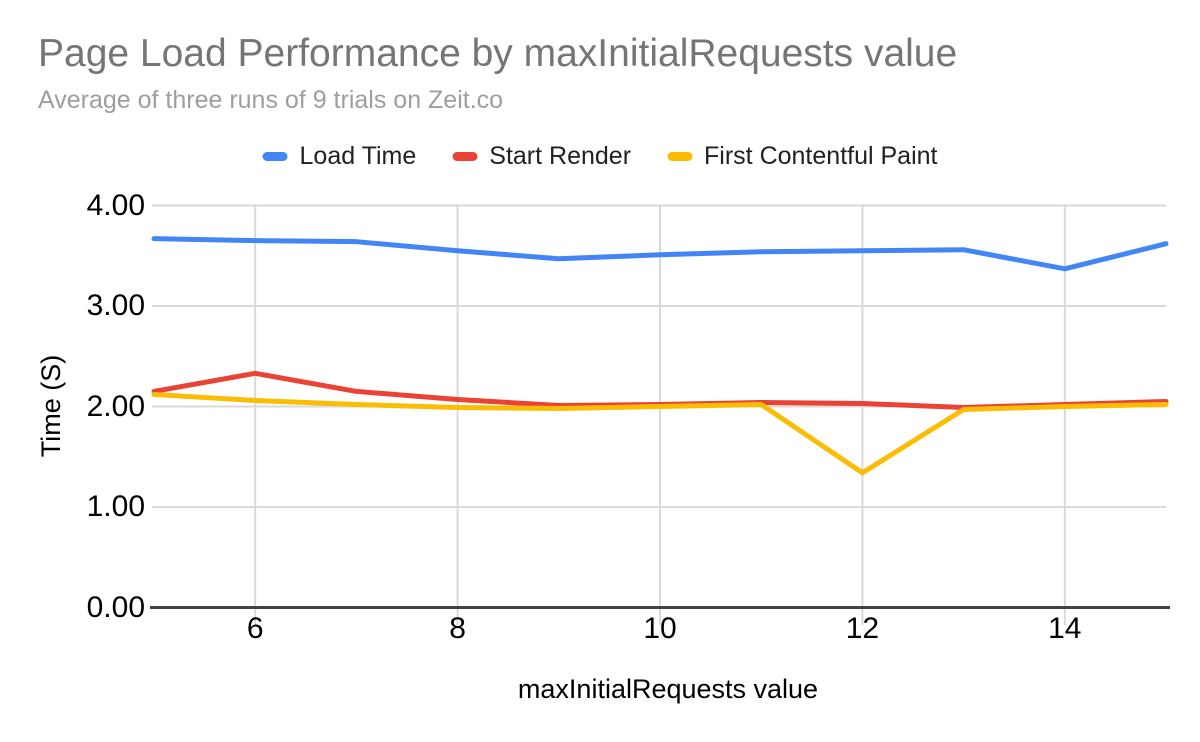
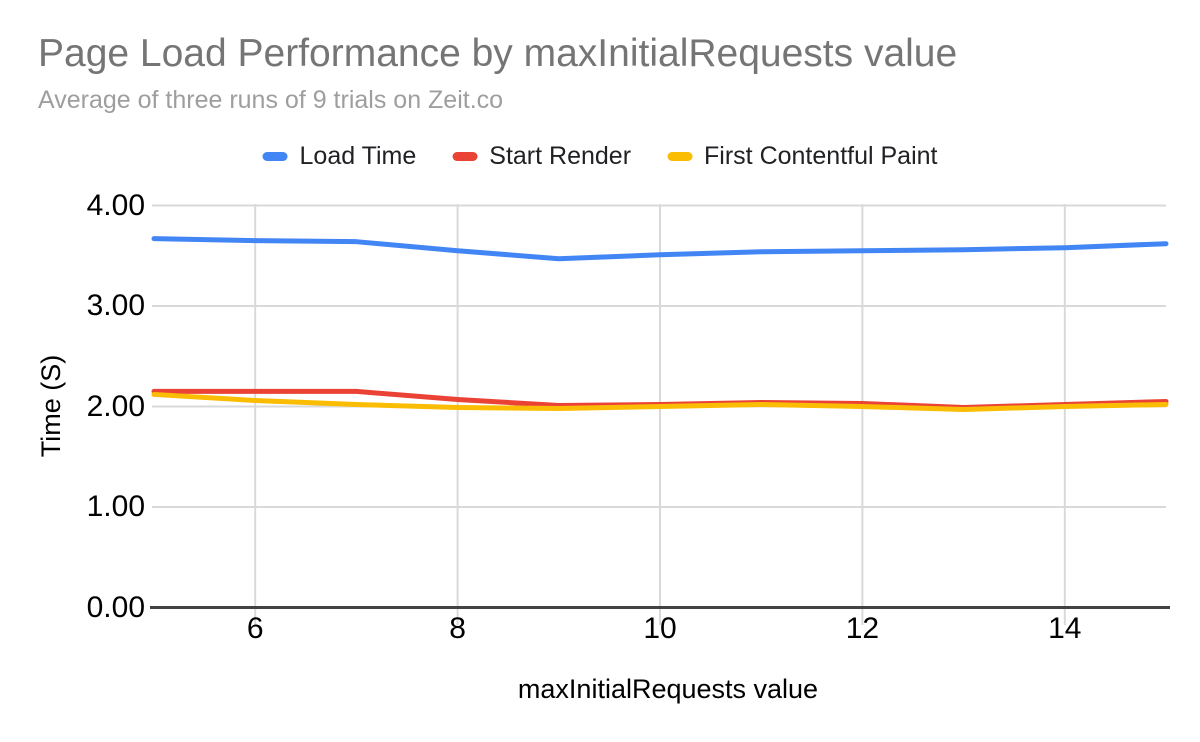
Start Render/6: 2.33 -> 2.15
First Contentful Paint/12: 1.34 -> 2.00
Load Time/14: 3.37 -> 3.58
